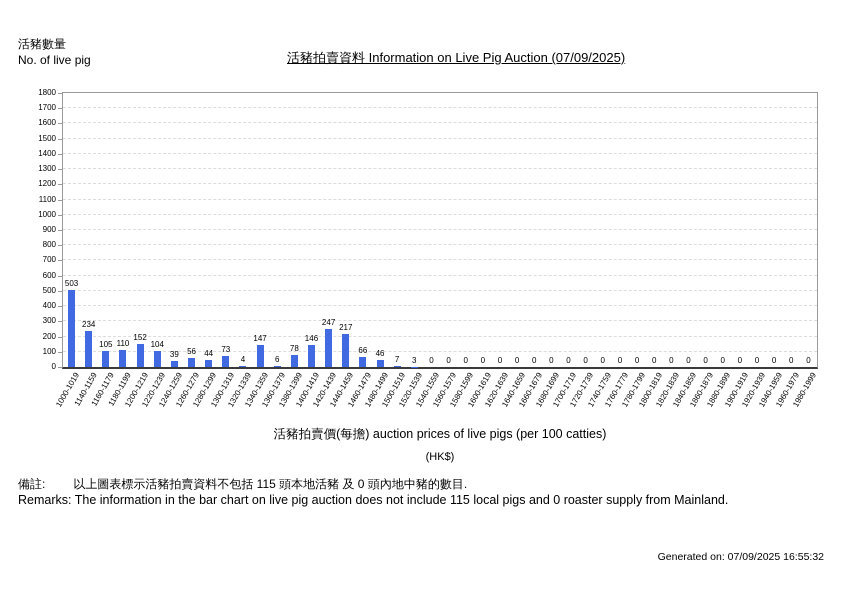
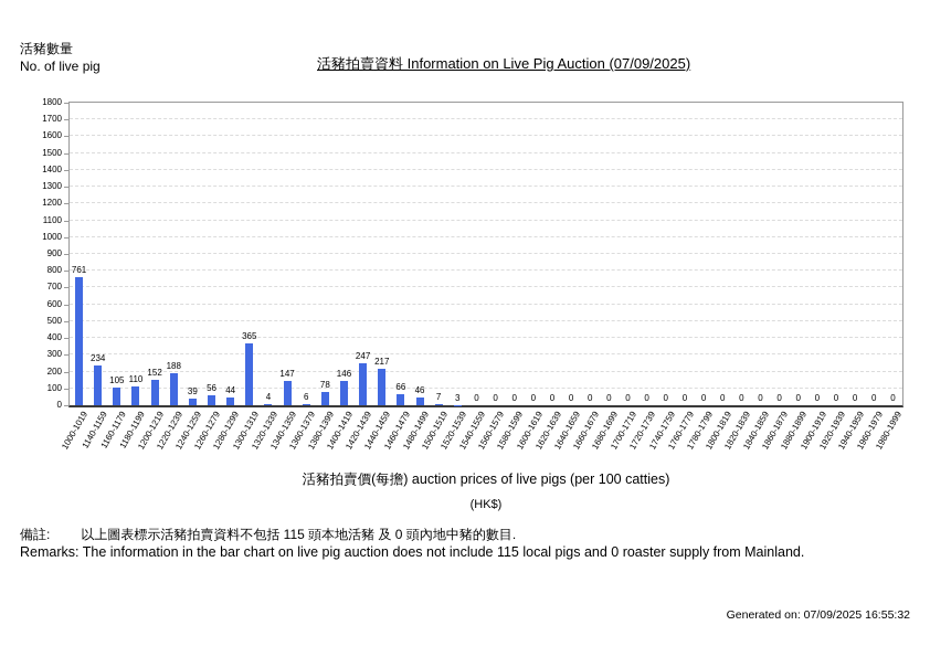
1000-1019: 503 -> 761
1220-1239: 104 -> 188
1300-1319: 73 -> 365
